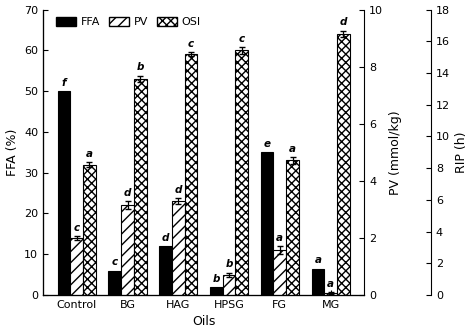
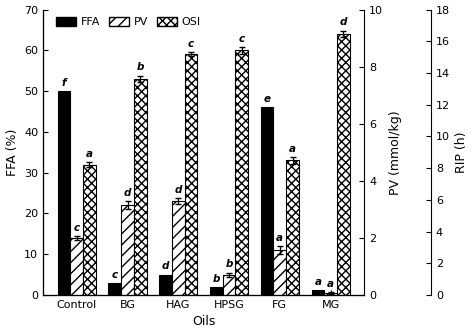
FFA/BG: 6.0 -> 3.0
FFA/HAG: 12.0 -> 5.0
FFA/FG: 35.0 -> 46.0
FFA/MG: 6.5 -> 1.2
